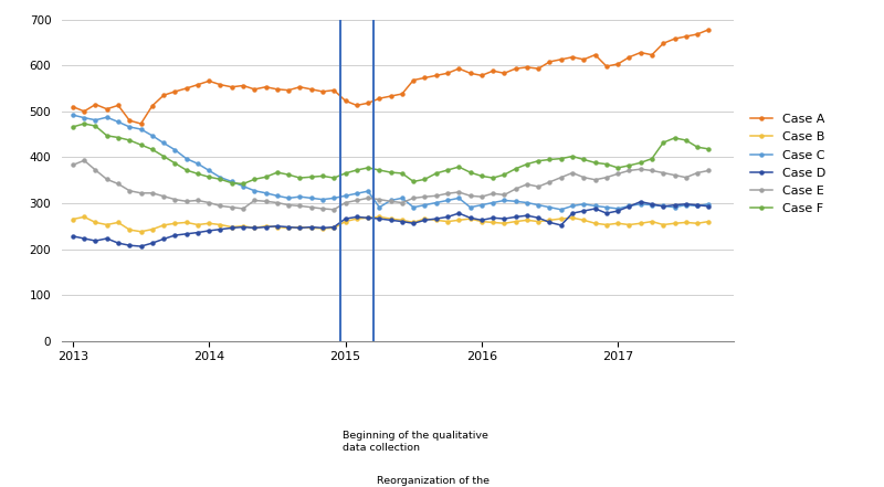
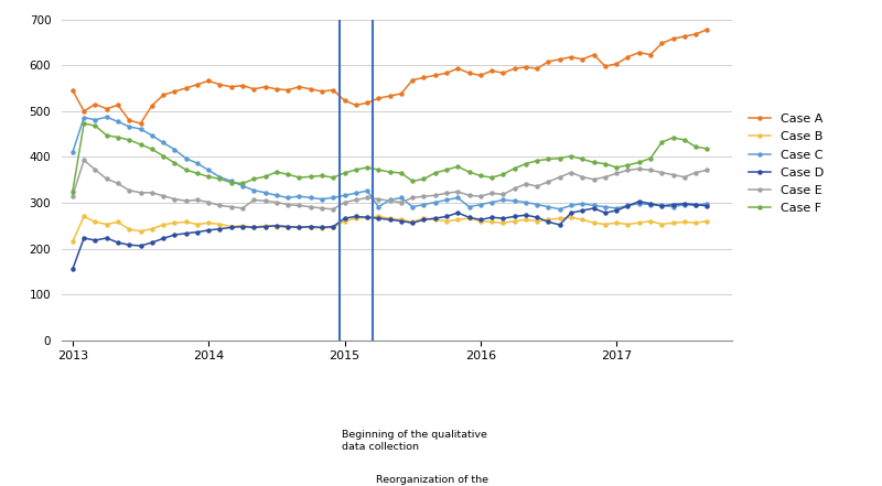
Case A/2013: 510 -> 545
Case B/2013: 265 -> 215
Case C/2013: 492 -> 410
Case D/2013: 228 -> 155
Case E/2013: 383 -> 315
Case F/2013: 466 -> 325
